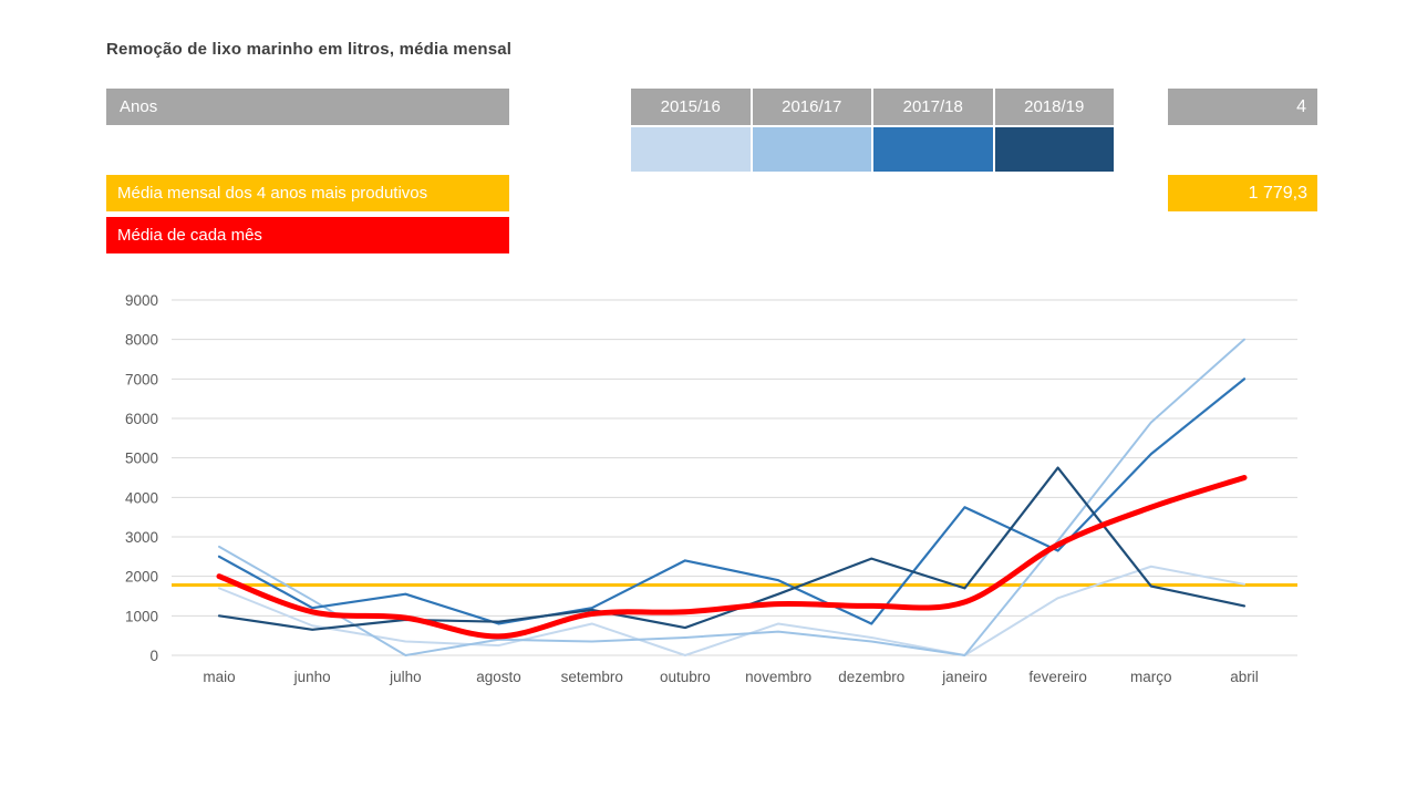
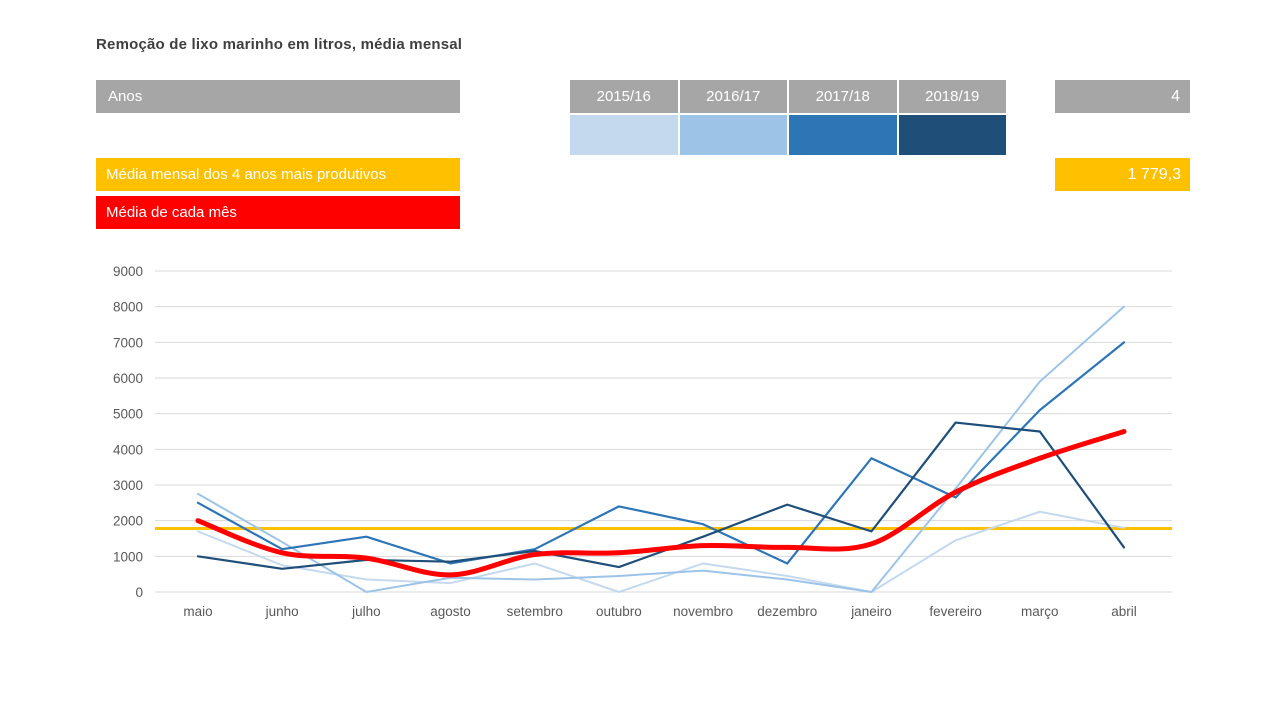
2018/19/março: 1800 -> 4500
